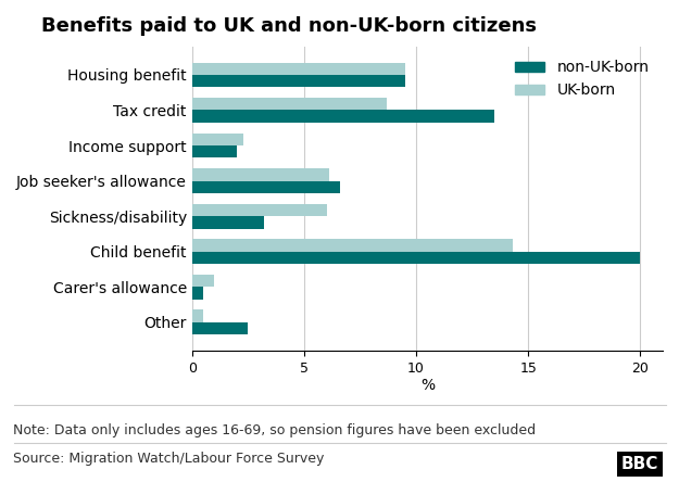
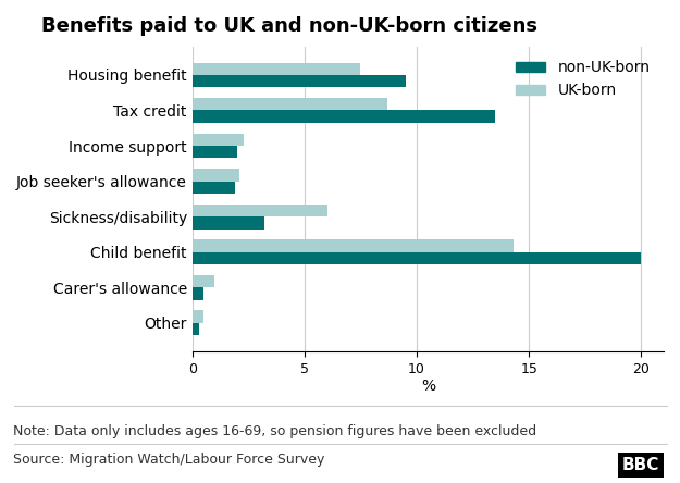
UK-born/Housing benefit: 9.5 -> 7.5
UK-born/Job seeker's allowance: 6.1 -> 2.1
non-UK-born/Job seeker's allowance: 6.6 -> 1.9
non-UK-born/Other: 2.5 -> 0.3
